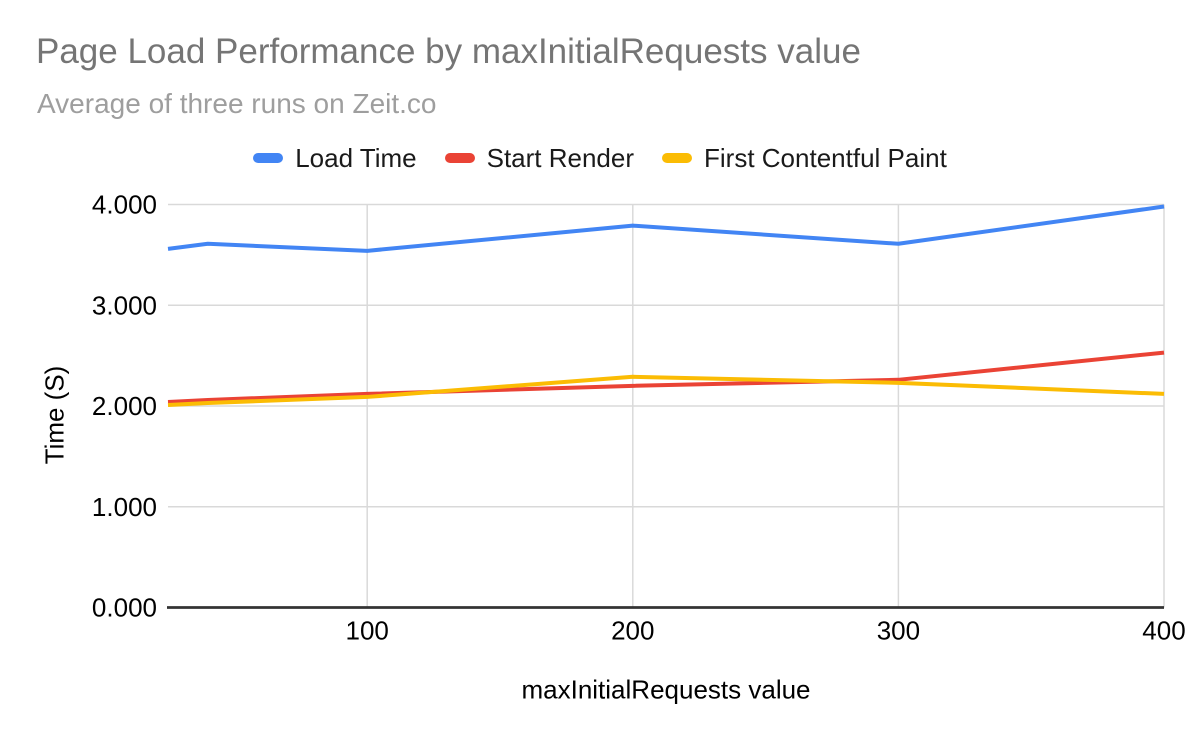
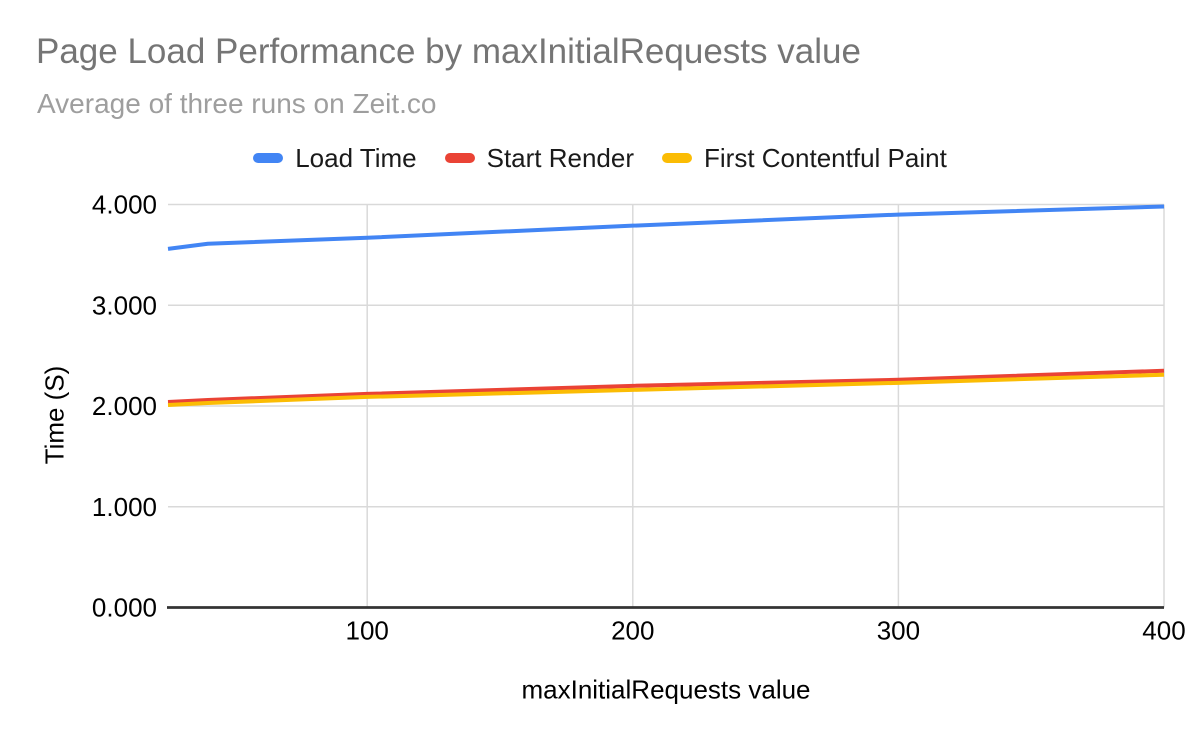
Load Time/100: 3.54 -> 3.67
First Contentful Paint/200: 2.29 -> 2.16
Load Time/300: 3.61 -> 3.90
Start Render/400: 2.53 -> 2.35
First Contentful Paint/400: 2.12 -> 2.31
